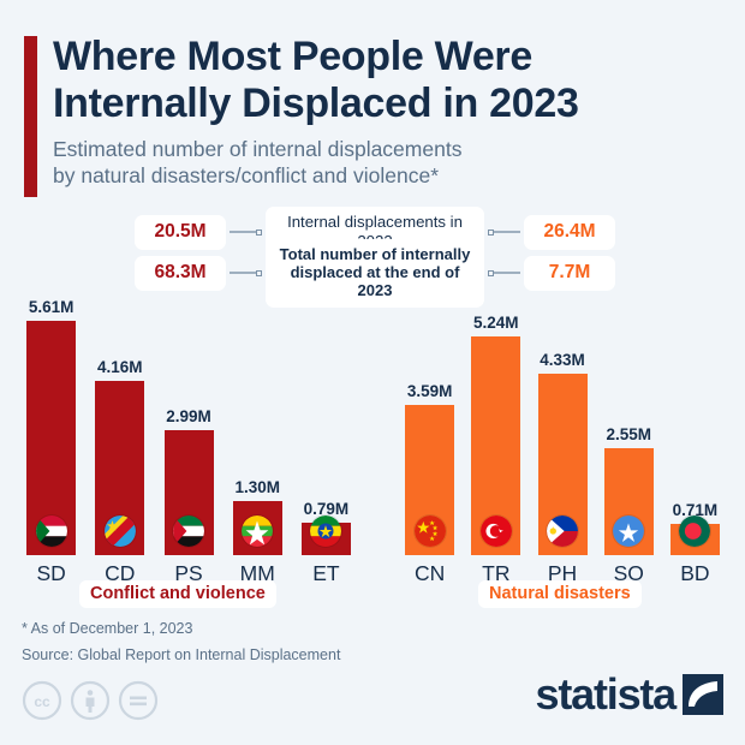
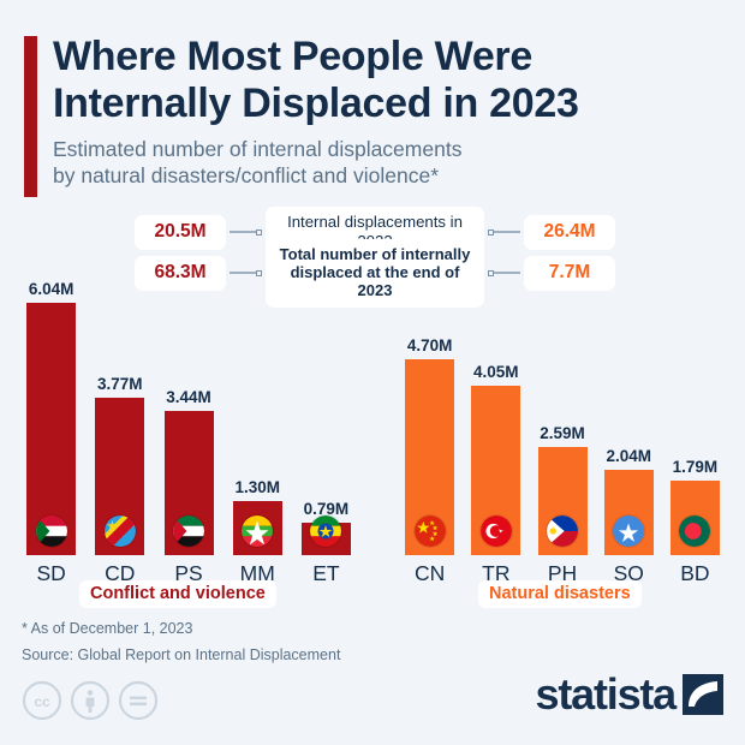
Conflict and violence/SD: 5.61M -> 6.04M
Conflict and violence/CD: 4.16M -> 3.77M
Conflict and violence/PS: 2.99M -> 3.44M
Natural disasters/CN: 3.59M -> 4.70M
Natural disasters/TR: 5.24M -> 4.05M
Natural disasters/PH: 4.33M -> 2.59M
Natural disasters/SO: 2.55M -> 2.04M
Natural disasters/BD: 0.71M -> 1.79M
